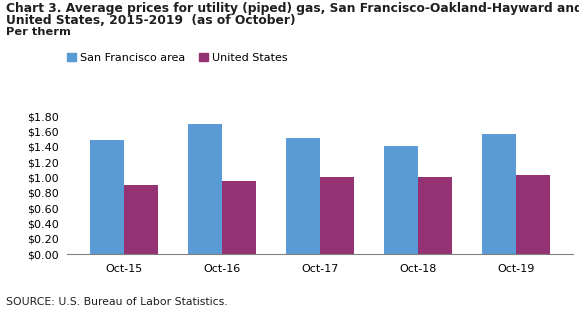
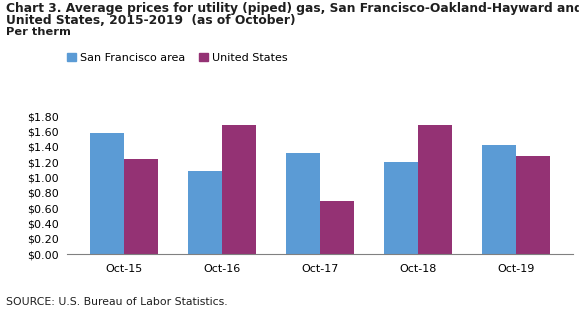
San Francisco area/Oct-15: $1.49 -> $1.58
United States/Oct-15: $0.90 -> $1.24
San Francisco area/Oct-16: $1.70 -> $1.08
United States/Oct-16: $0.95 -> $1.68
San Francisco area/Oct-17: $1.52 -> $1.32
United States/Oct-17: $1.01 -> $0.70
San Francisco area/Oct-18: $1.41 -> $1.20
United States/Oct-18: $1.01 -> $1.68
San Francisco area/Oct-19: $1.57 -> $1.42
United States/Oct-19: $1.04 -> $1.28
